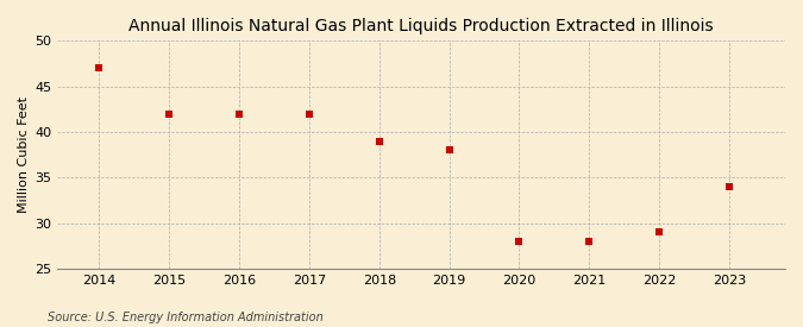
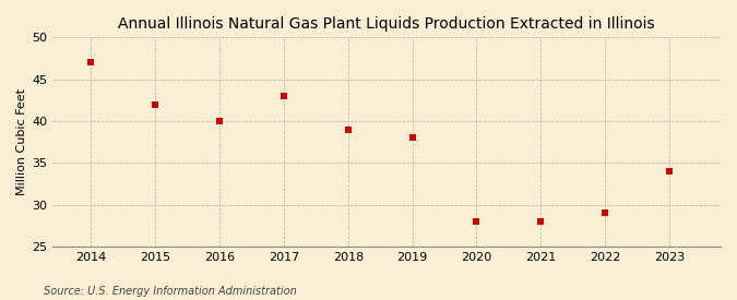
2016: 42 -> 40
2017: 42 -> 43
